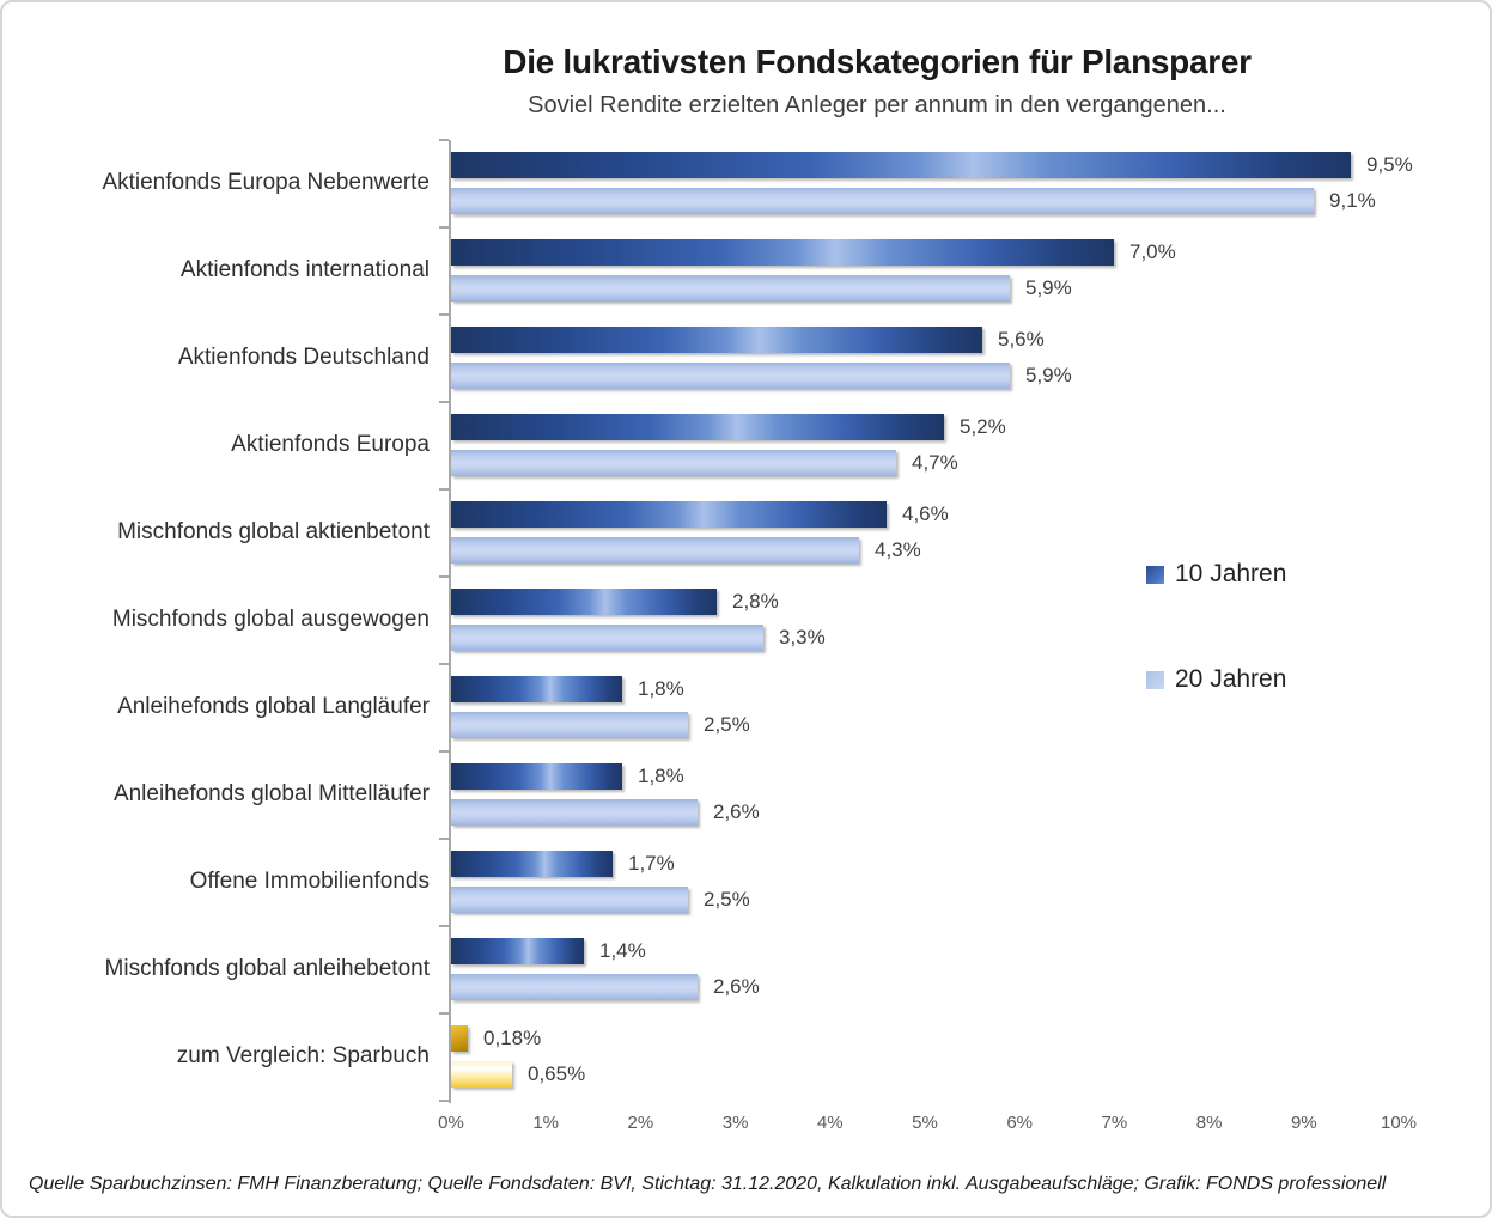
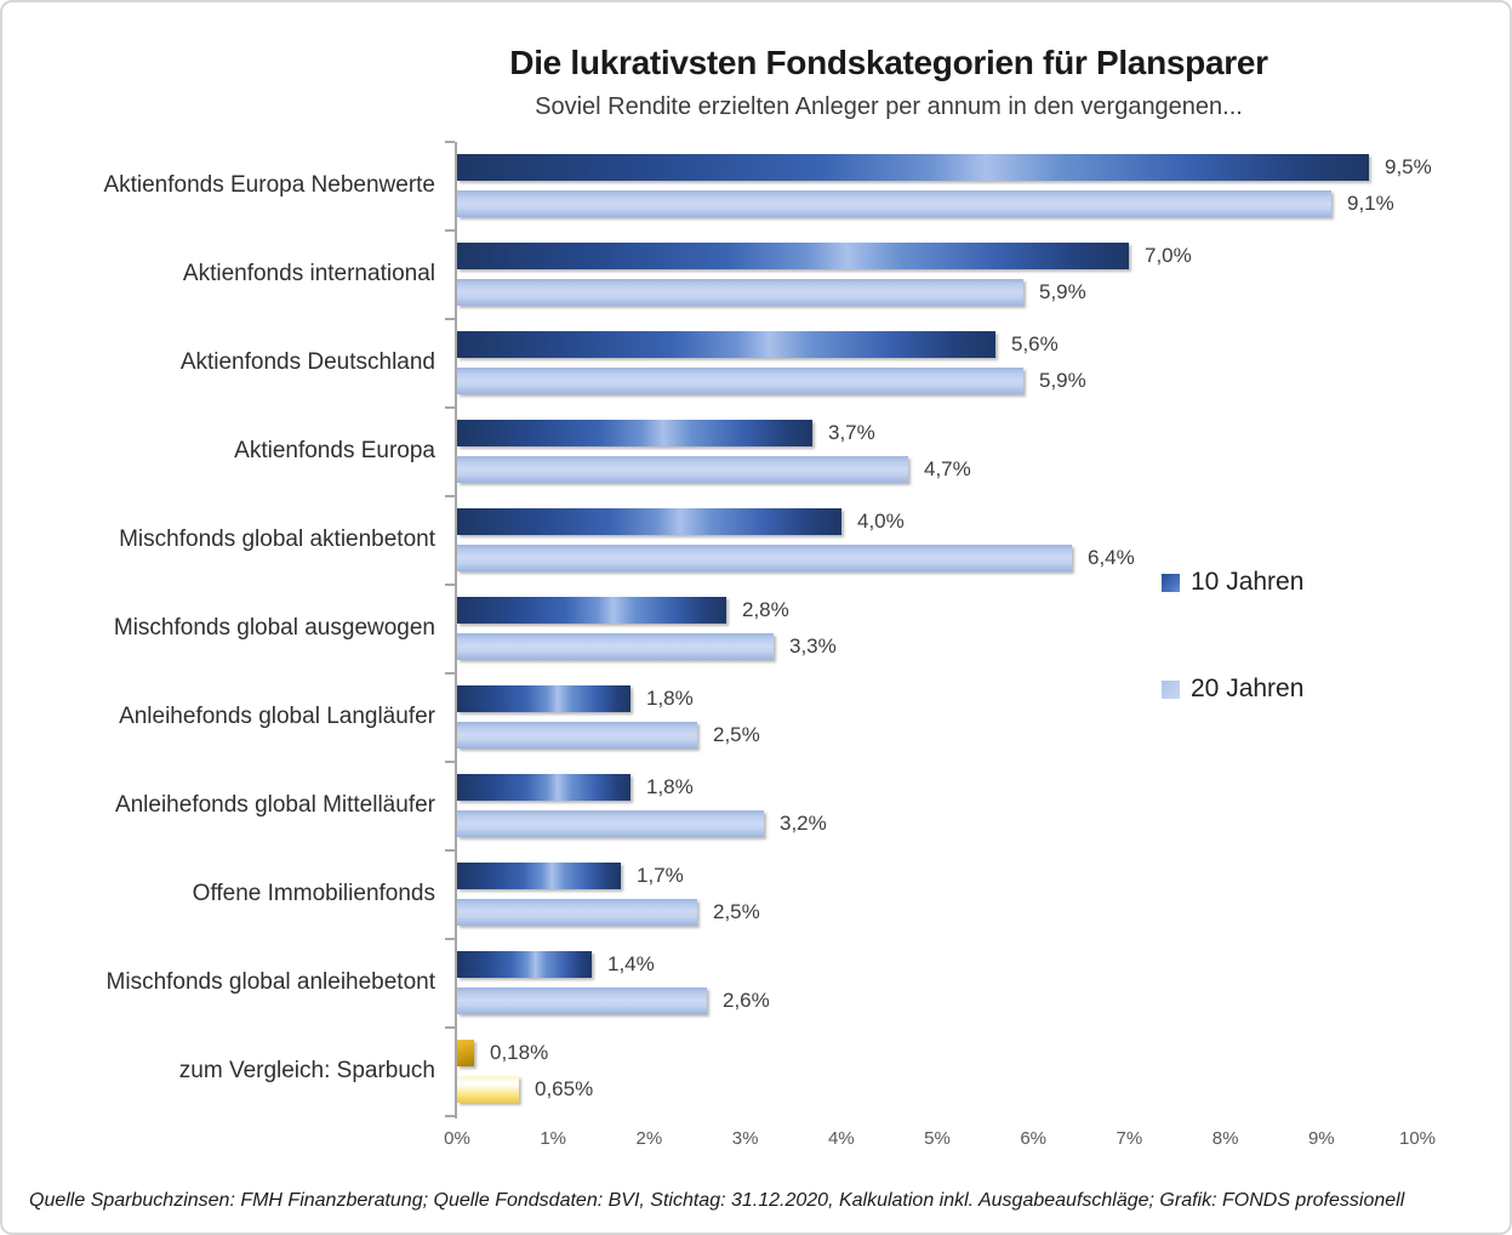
10 Jahren/Aktienfonds Europa: 5,2% -> 3,7%
10 Jahren/Mischfonds global aktienbetont: 4,6% -> 4,0%
20 Jahren/Mischfonds global aktienbetont: 4,3% -> 6,4%
20 Jahren/Anleihefonds global Mittelläufer: 2,6% -> 3,2%
